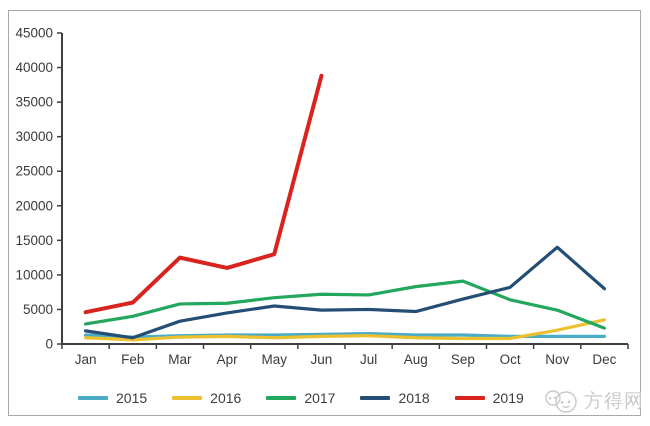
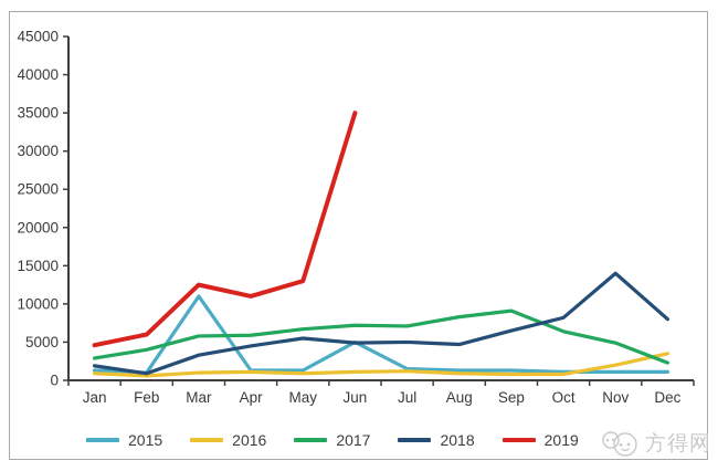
2015/Mar: 1000 -> 11000
2015/Jun: 1000 -> 5000
2019/Jun: 39000 -> 35000
